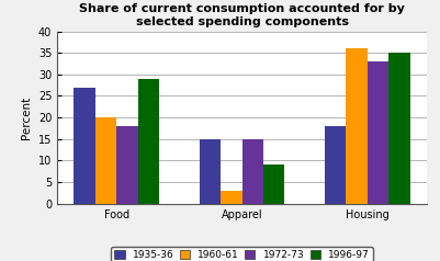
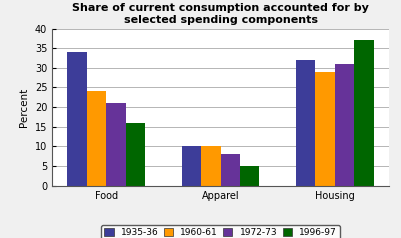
1935-36/Food: 27 -> 34
1960-61/Food: 20 -> 24
1972-73/Food: 18 -> 21
1996-97/Food: 29 -> 16
1935-36/Apparel: 15 -> 10
1960-61/Apparel: 3 -> 10
1972-73/Apparel: 15 -> 8
1996-97/Apparel: 9 -> 5
1935-36/Housing: 18 -> 32
1960-61/Housing: 36 -> 29
1972-73/Housing: 33 -> 31
1996-97/Housing: 35 -> 37
